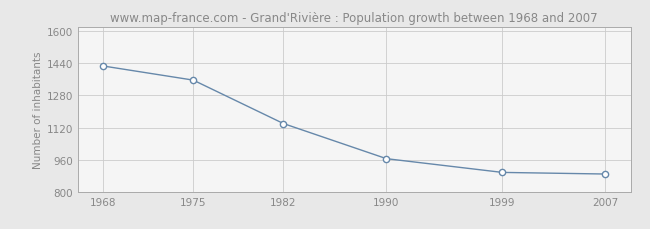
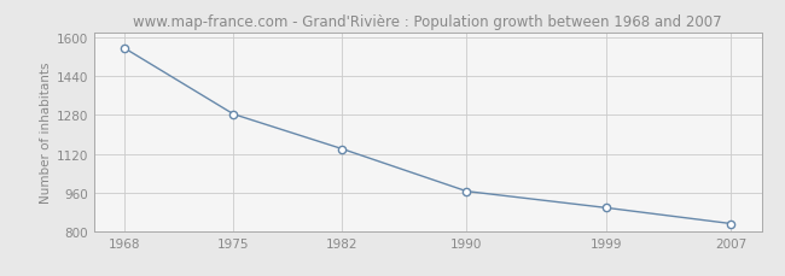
1968: 1425 -> 1554
1975: 1355 -> 1283
2007: 890 -> 833
